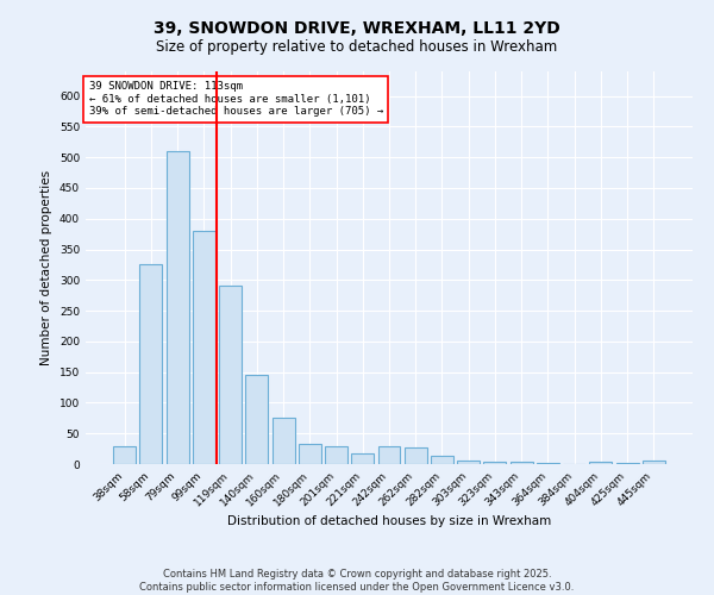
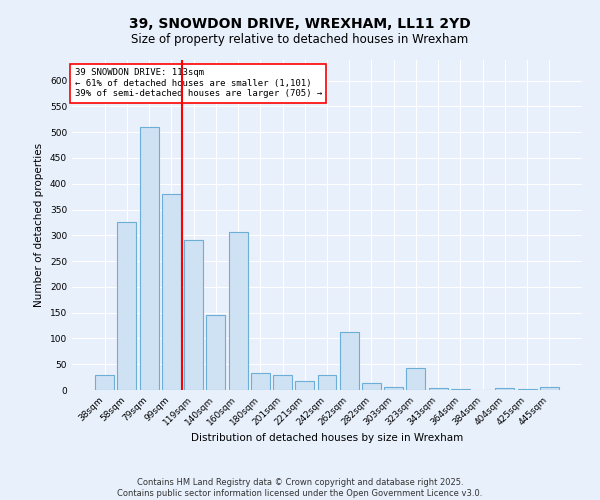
160sqm: 75 -> 306
262sqm: 27 -> 112
323sqm: 4 -> 42
